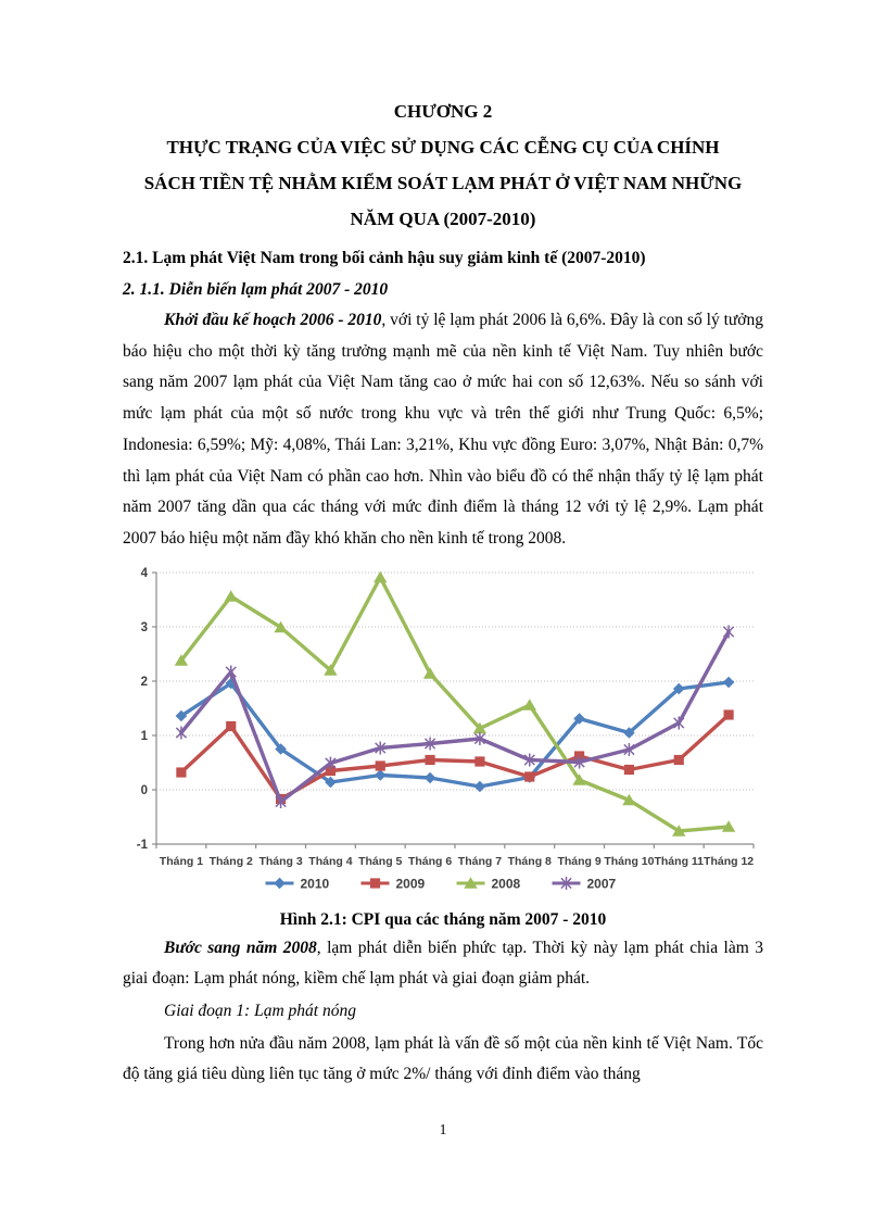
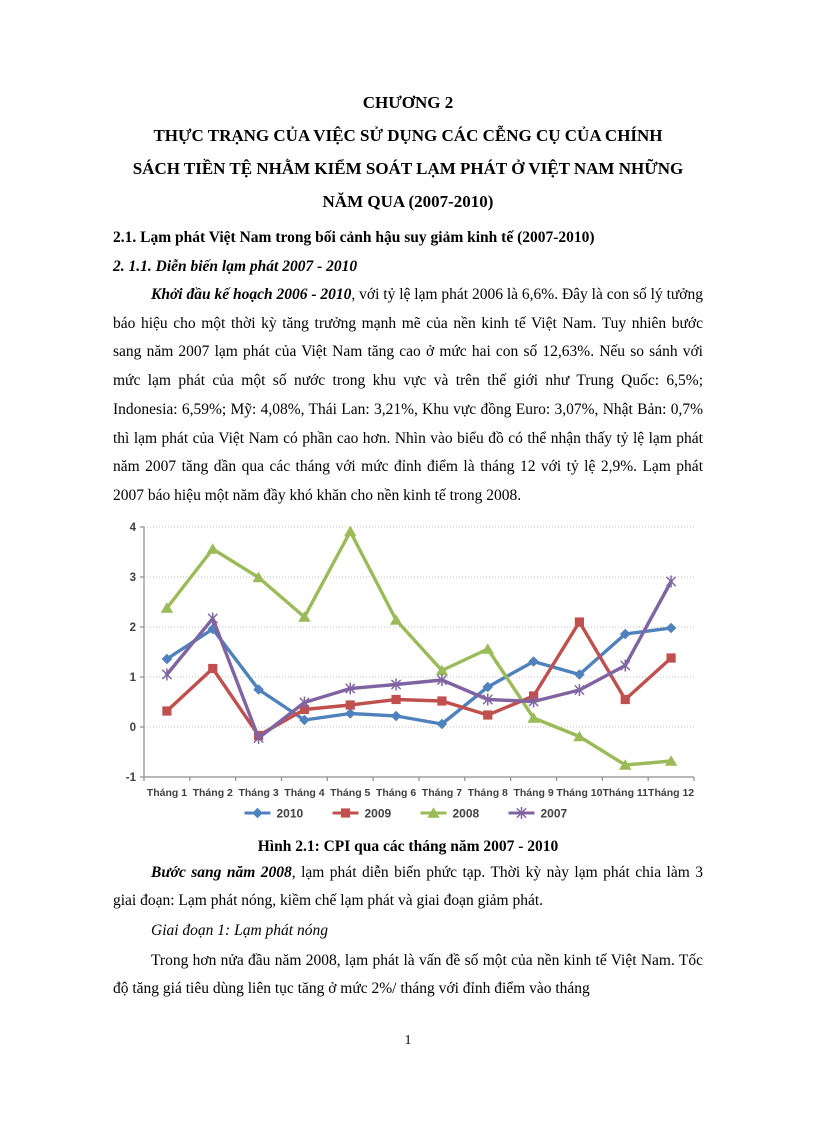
2010/Tháng 8: 0.2 -> 0.8
2009/Tháng 10: 0.4 -> 2.1
